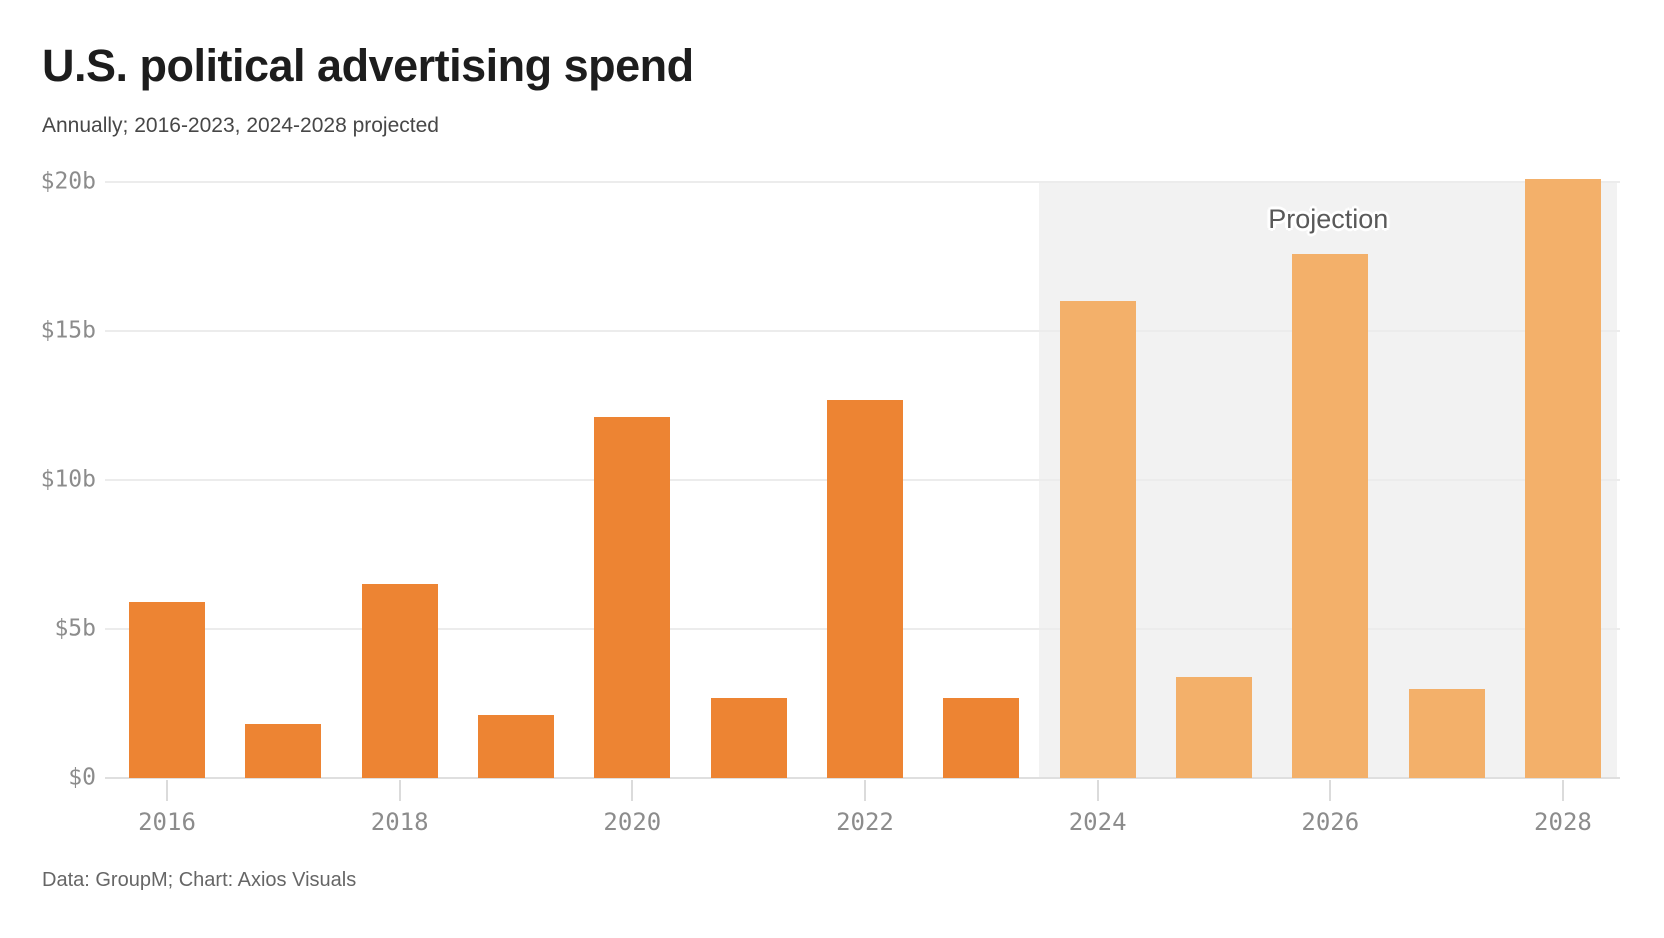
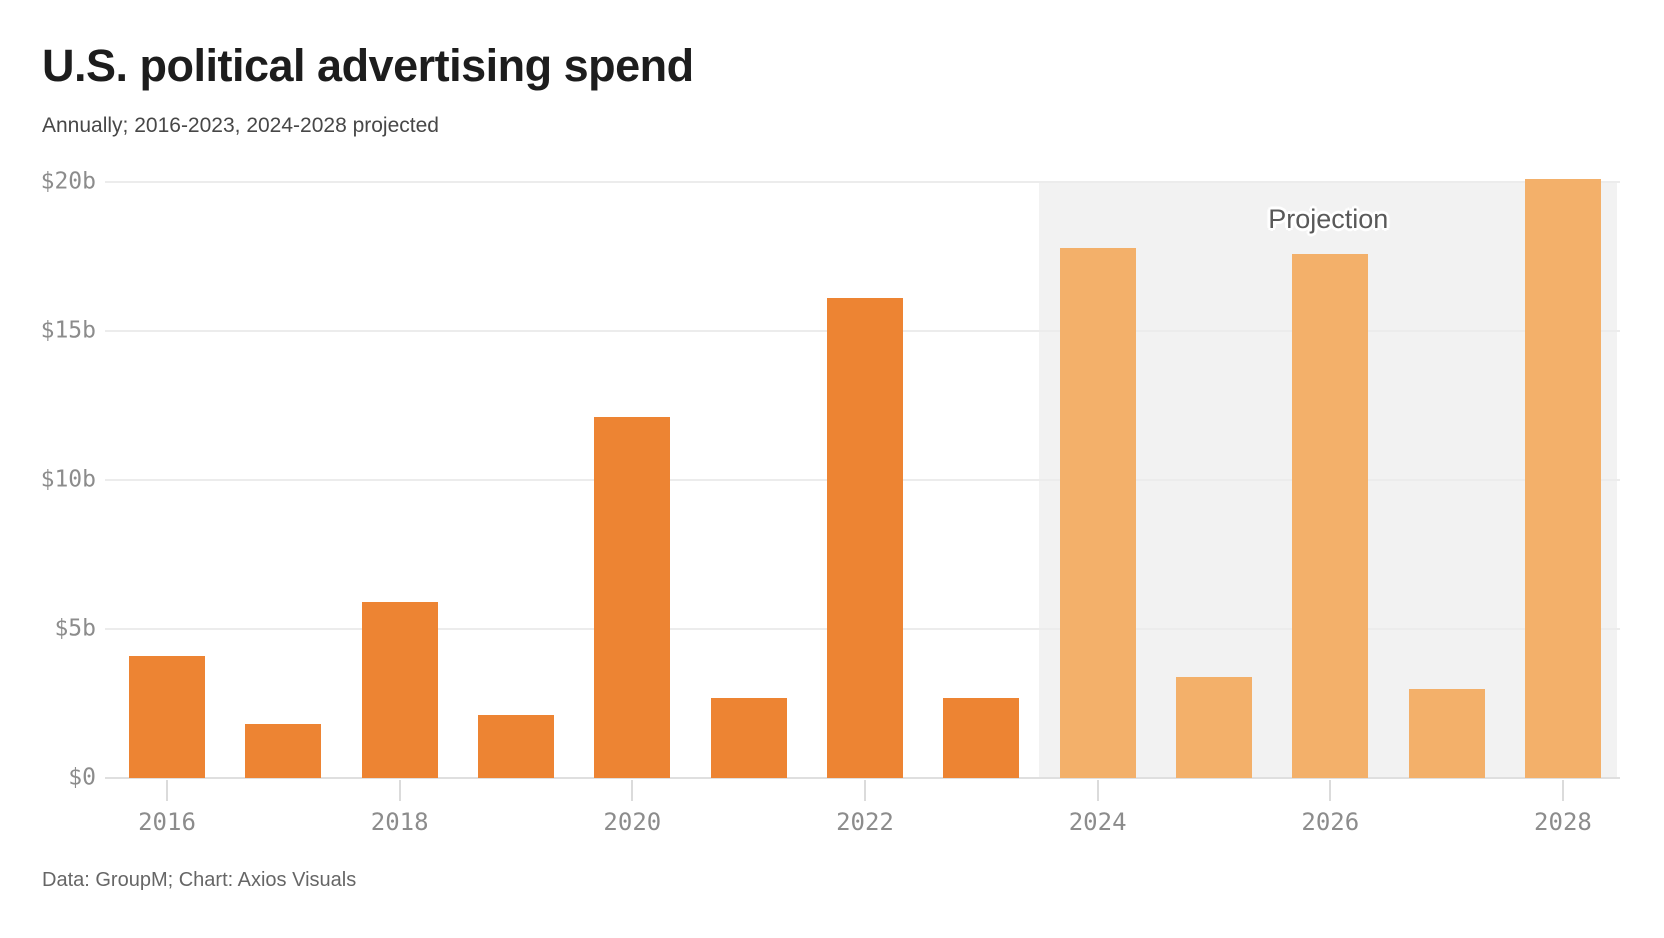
2016: $5.9b -> $4.1b
2018: $6.5b -> $5.9b
2022: $12.7b -> $16.1b
2024: $16.0b -> $17.8b
